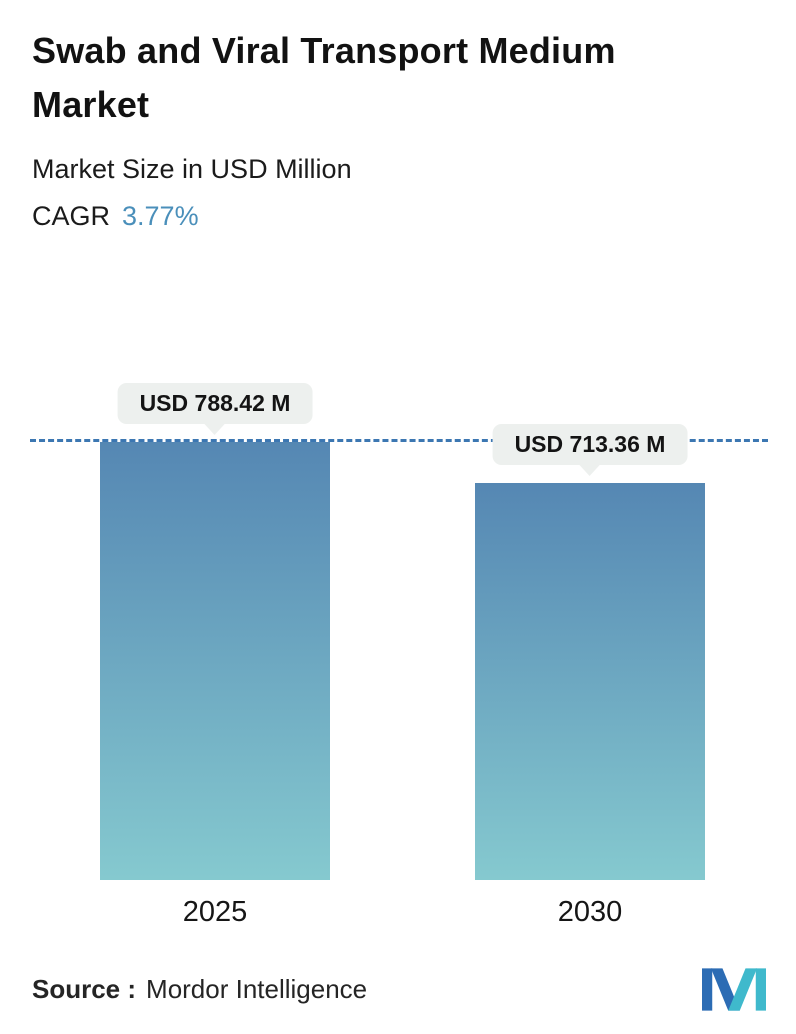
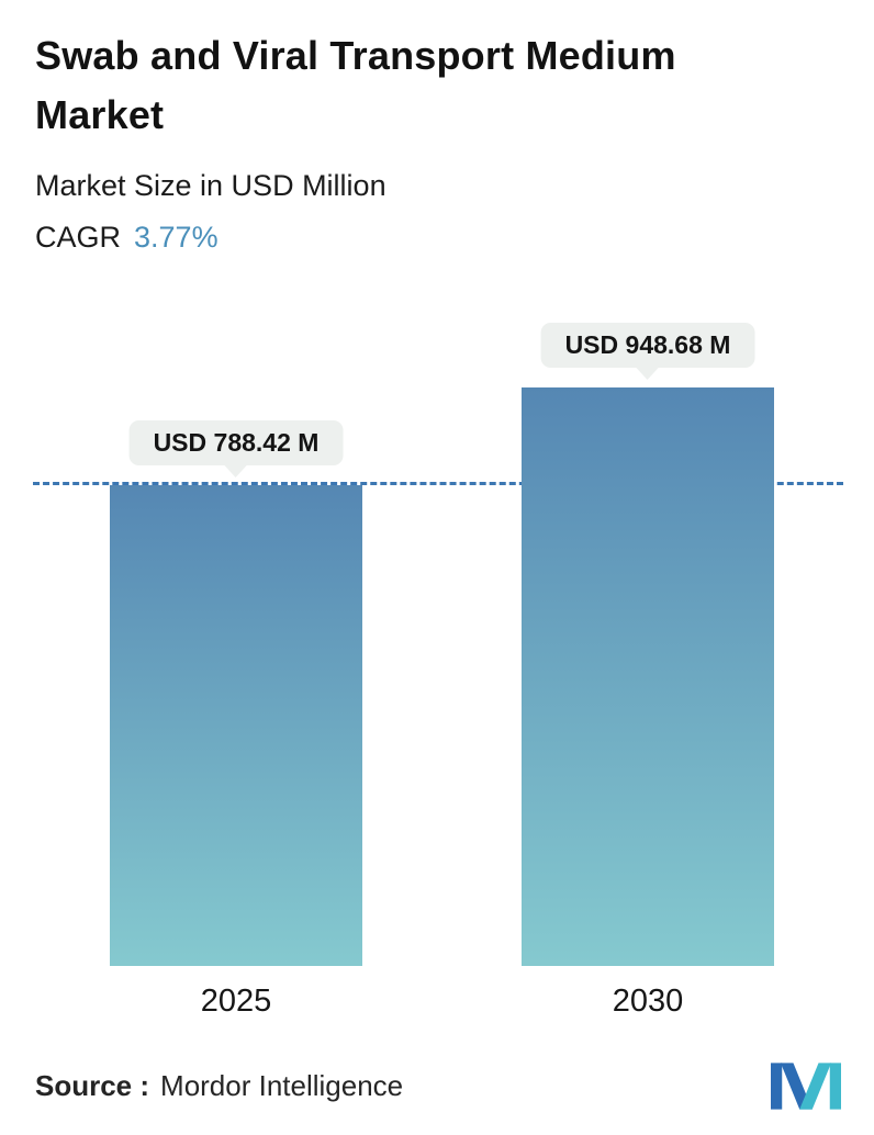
2030: 713.36 -> 948.68
